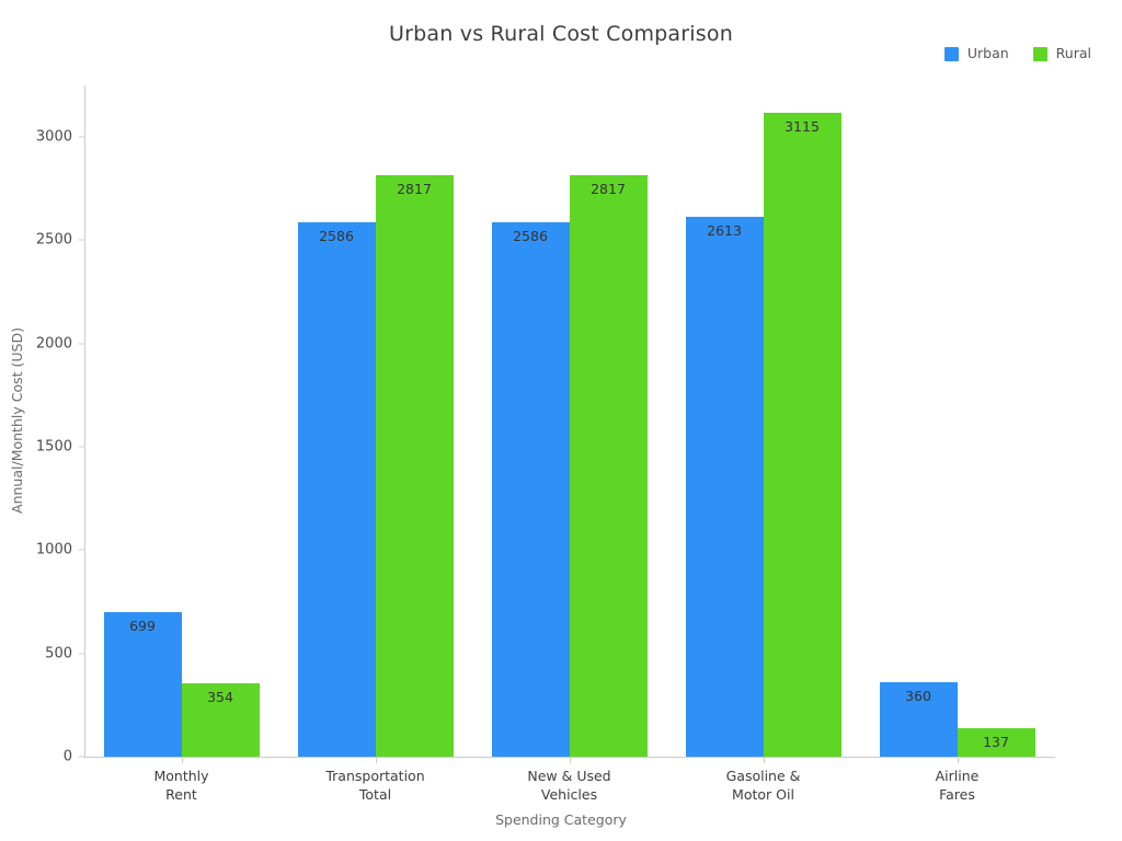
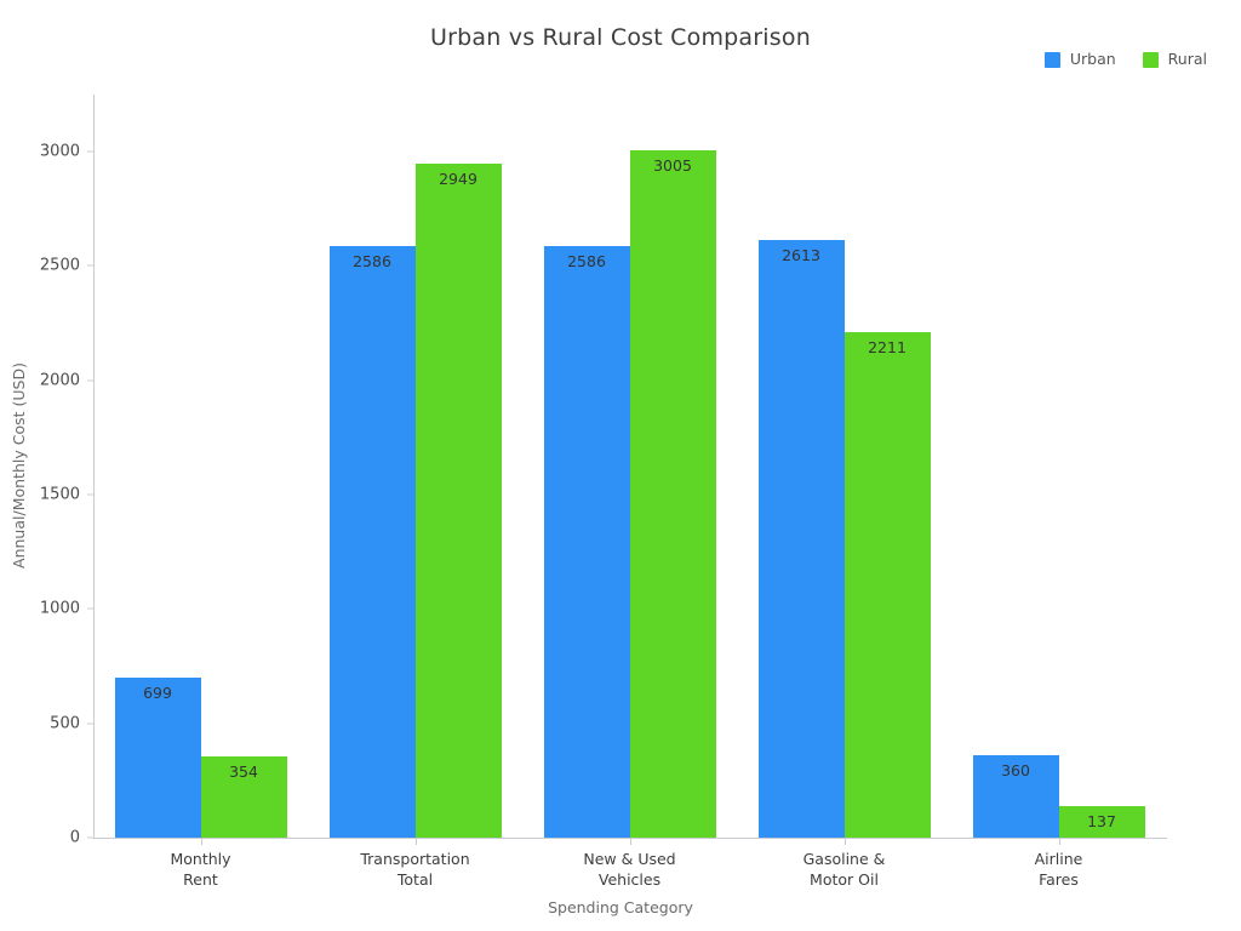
Rural/Transportation Total: 2817 -> 2949
Rural/New & Used Vehicles: 2817 -> 3005
Rural/Gasoline & Motor Oil: 3115 -> 2211
